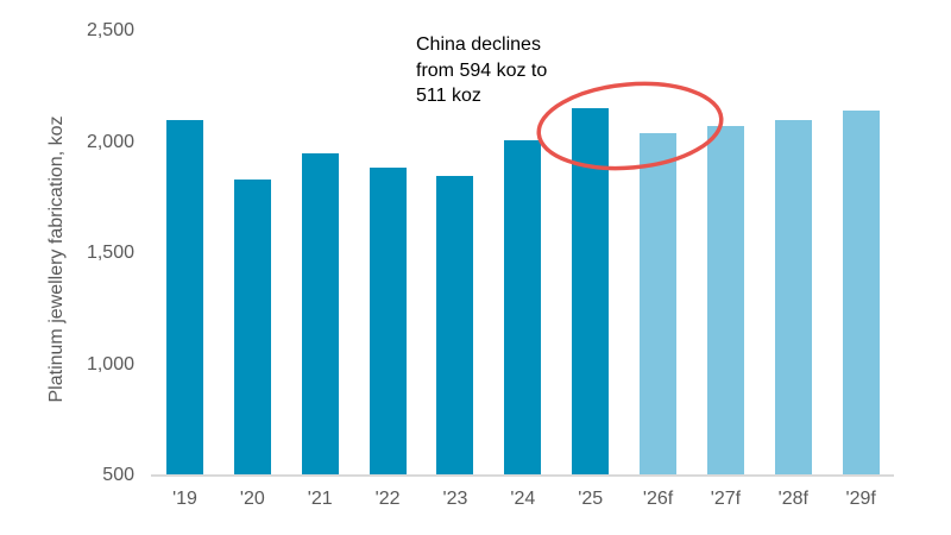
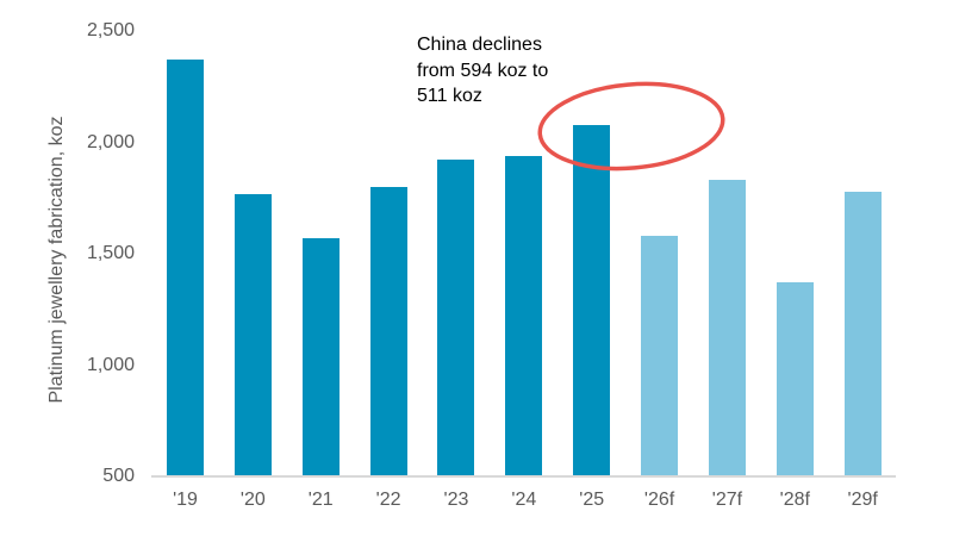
'19: 2100 -> 2370
'20: 1830 -> 1770
'21: 1950 -> 1570
'22: 1880 -> 1800
'23: 1850 -> 1920
'24: 2010 -> 1940
'25: 2160 -> 2080
'26f: 2040 -> 1580
'27f: 2070 -> 1830
'28f: 2100 -> 1370
'29f: 2140 -> 1780
